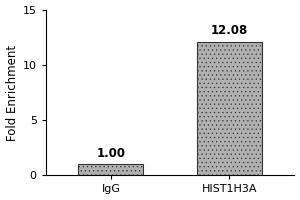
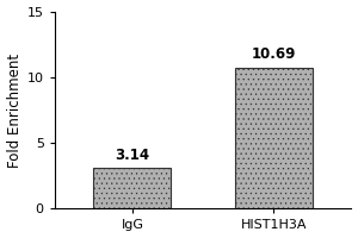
IgG: 1.00 -> 3.14
HIST1H3A: 12.08 -> 10.69
